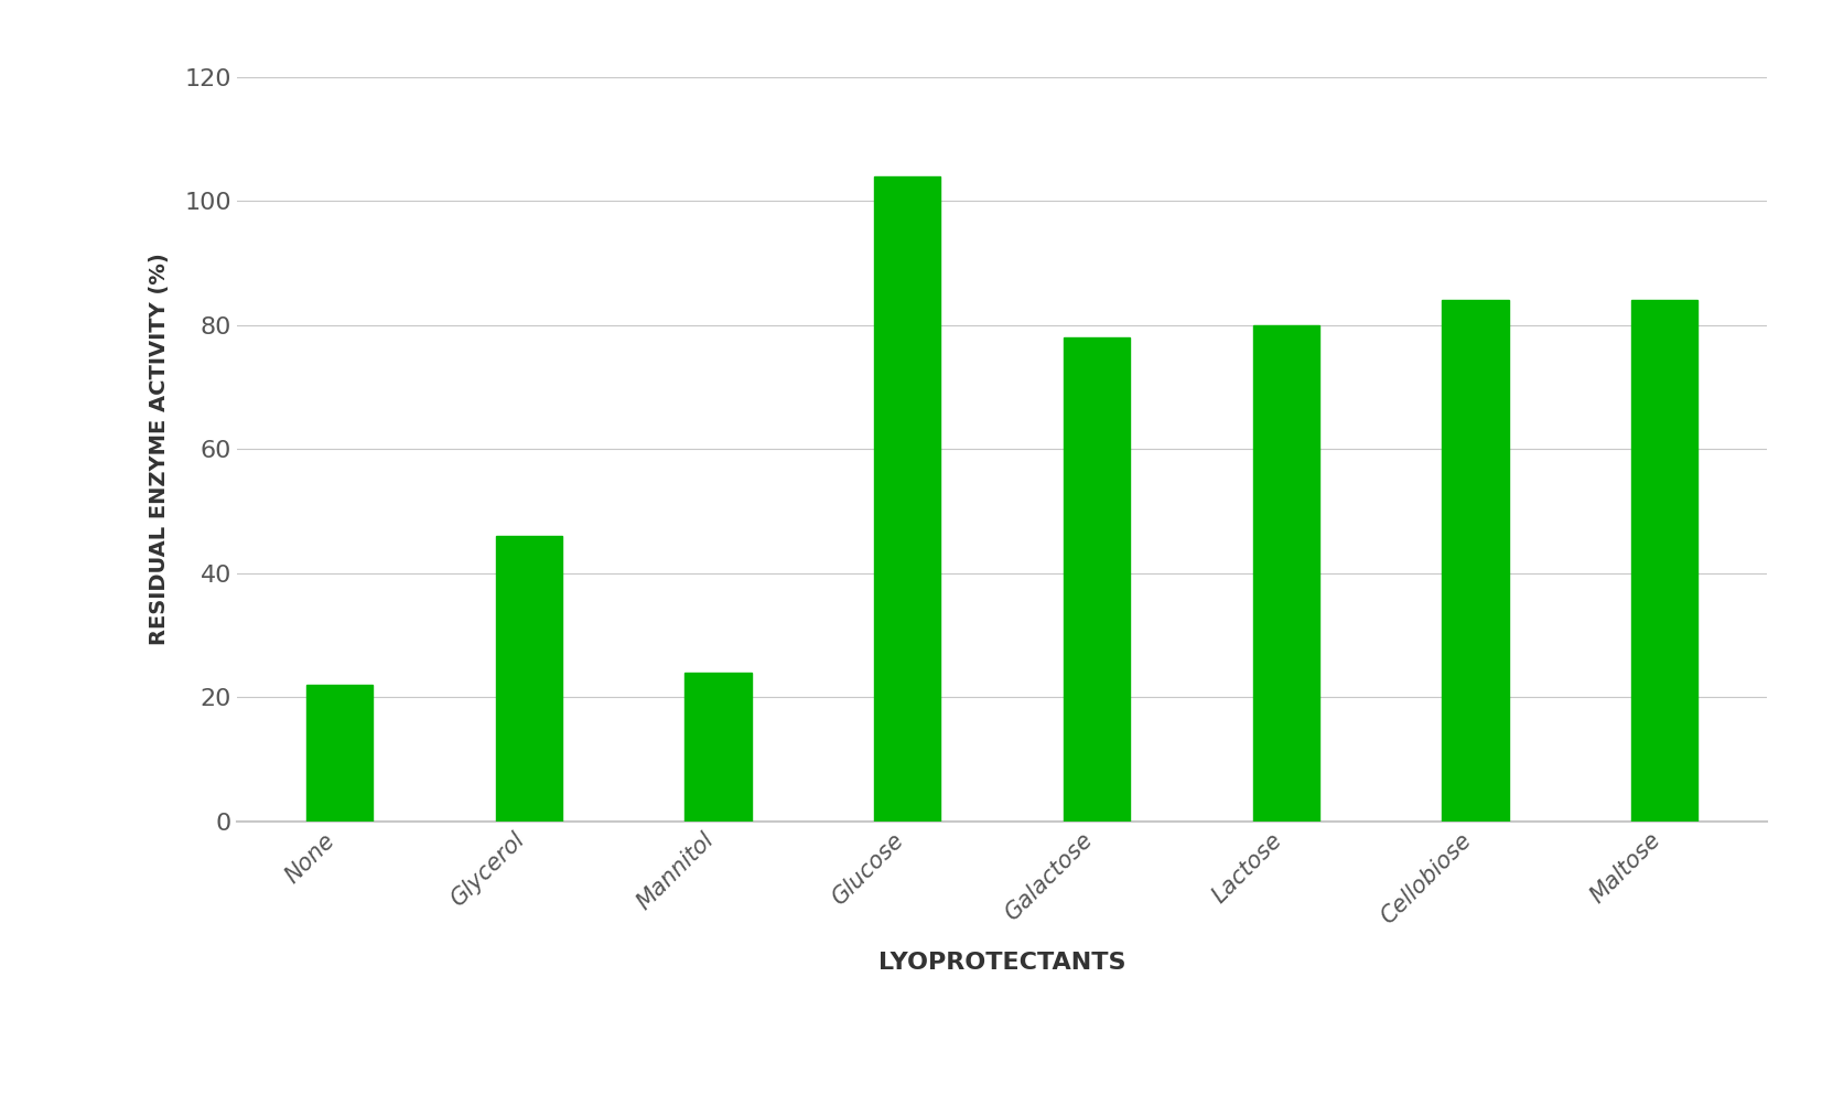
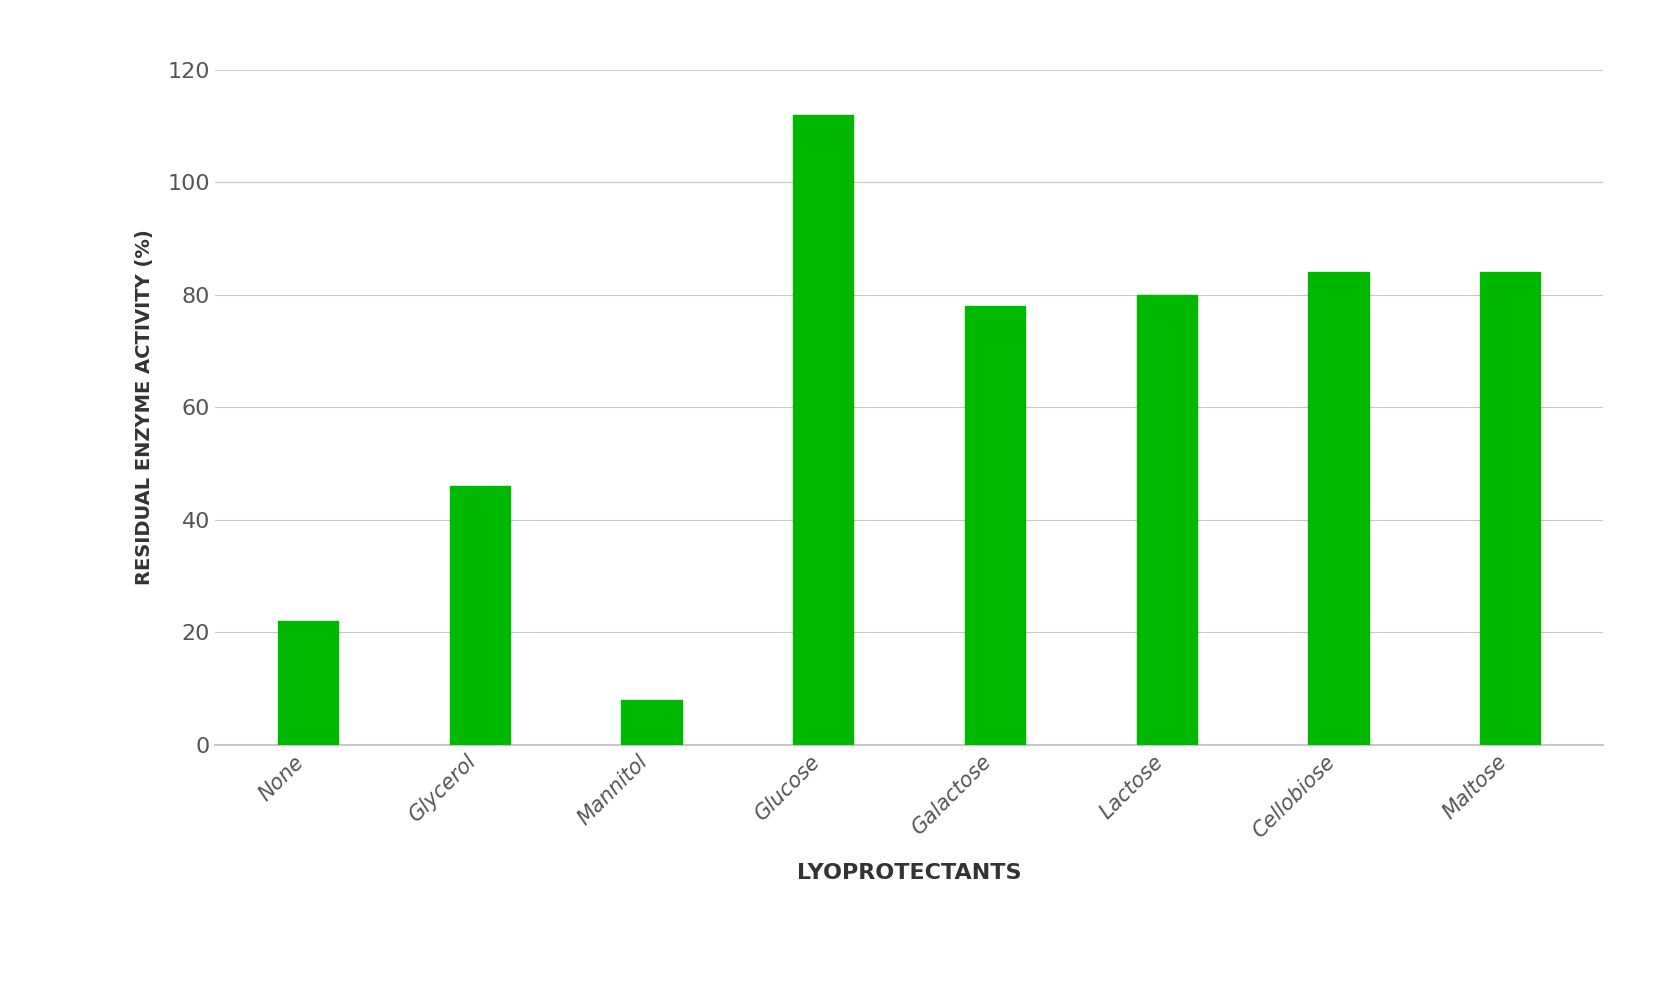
Mannitol: 24 -> 8
Glucose: 104 -> 112
